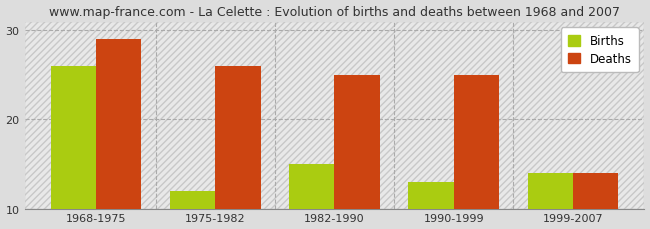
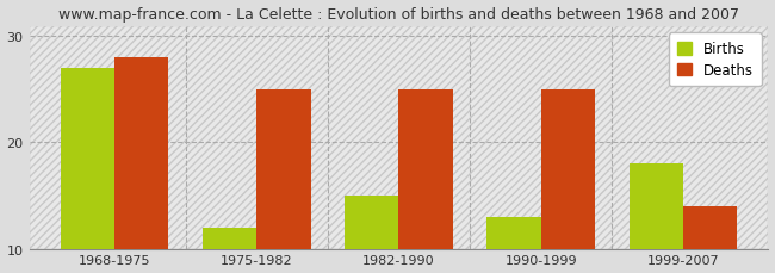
Births/1968-1975: 26 -> 27
Deaths/1968-1975: 29 -> 28
Deaths/1975-1982: 26 -> 25
Births/1999-2007: 14 -> 18
